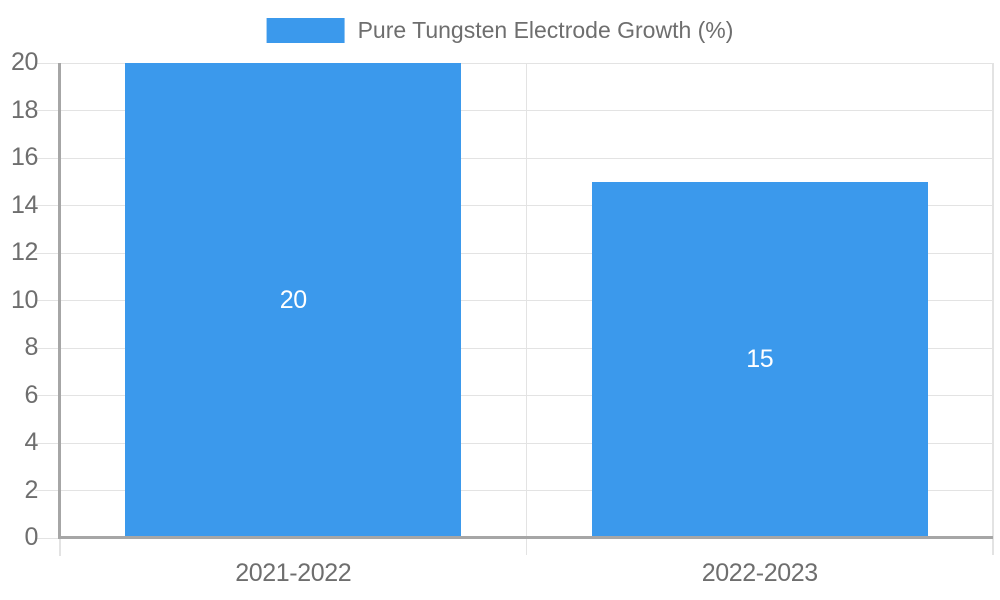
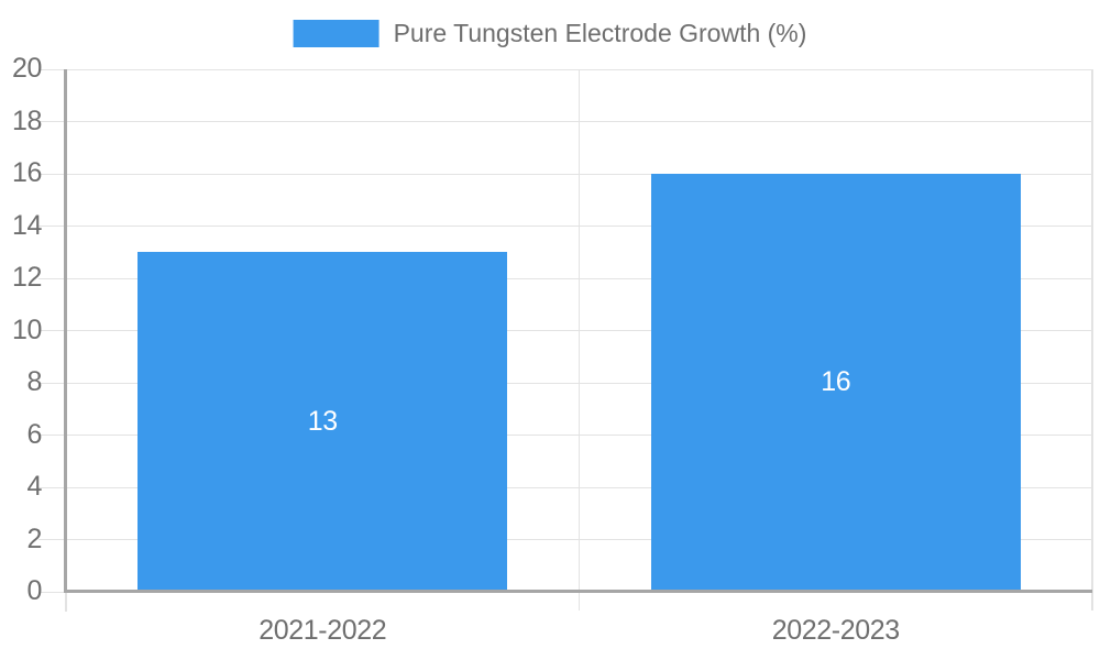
2021-2022: 20 -> 13
2022-2023: 15 -> 16
